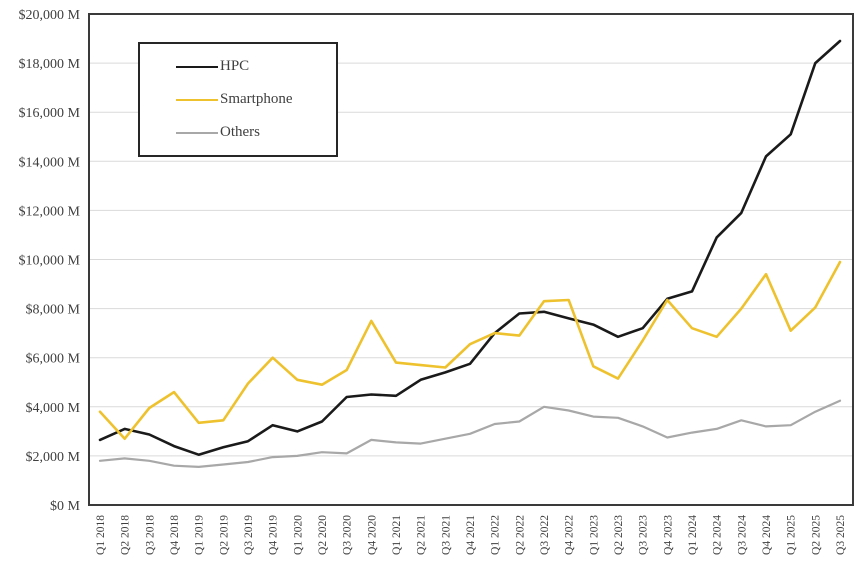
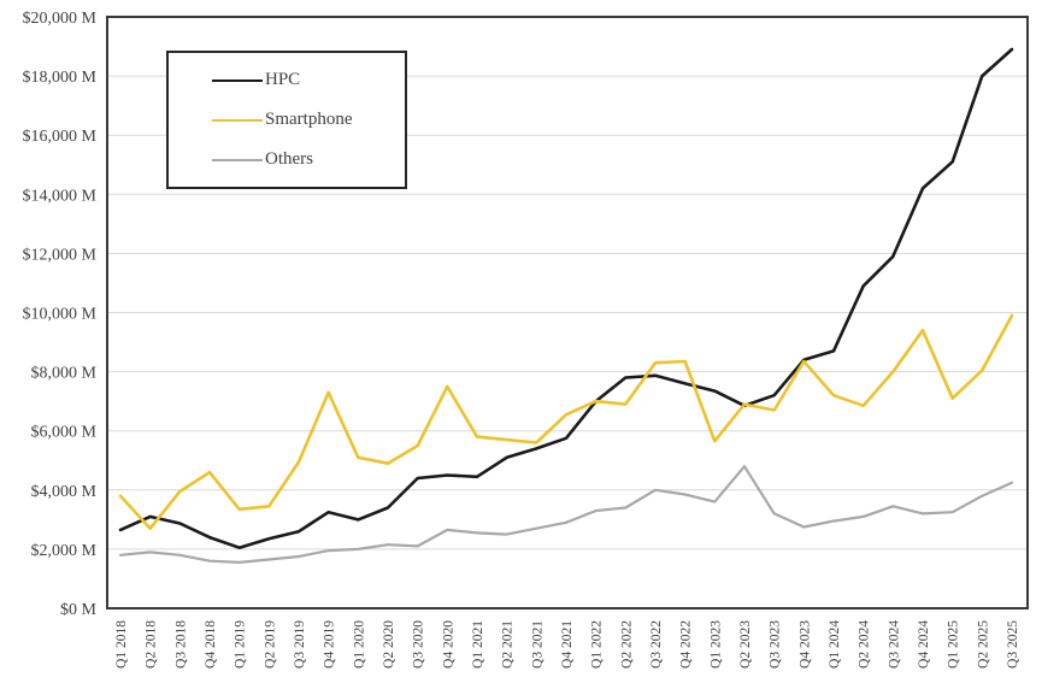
Smartphone/Q4 2019: $6000M -> $7300M
Smartphone/Q2 2023: $5200M -> $6900M
Others/Q2 2023: $3600M -> $4800M
